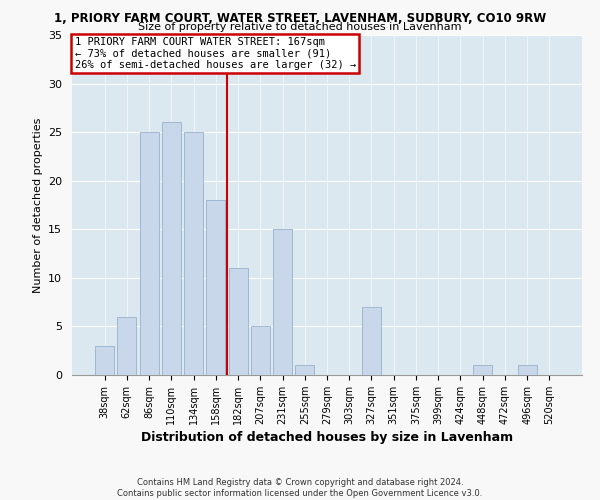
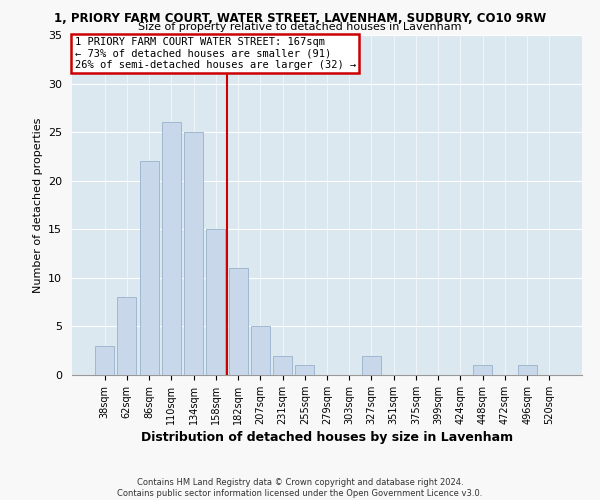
62sqm: 6 -> 8
86sqm: 25 -> 22
158sqm: 18 -> 15
231sqm: 15 -> 2
327sqm: 7 -> 2
